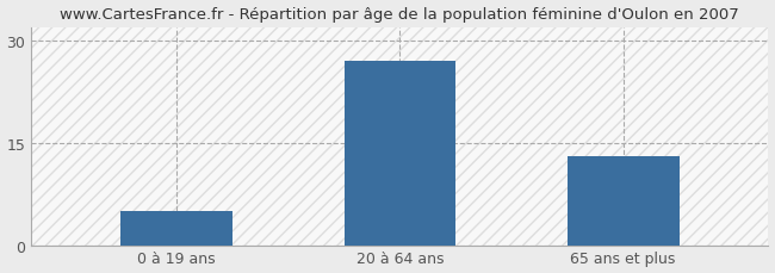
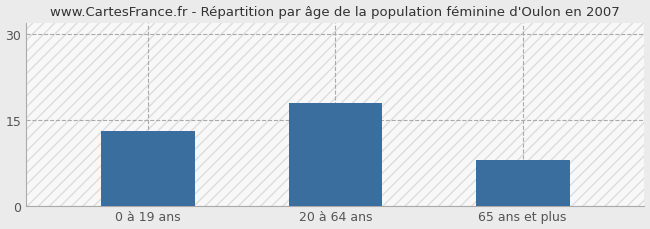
0 à 19 ans: 5 -> 13
20 à 64 ans: 27 -> 18
65 ans et plus: 13 -> 8
